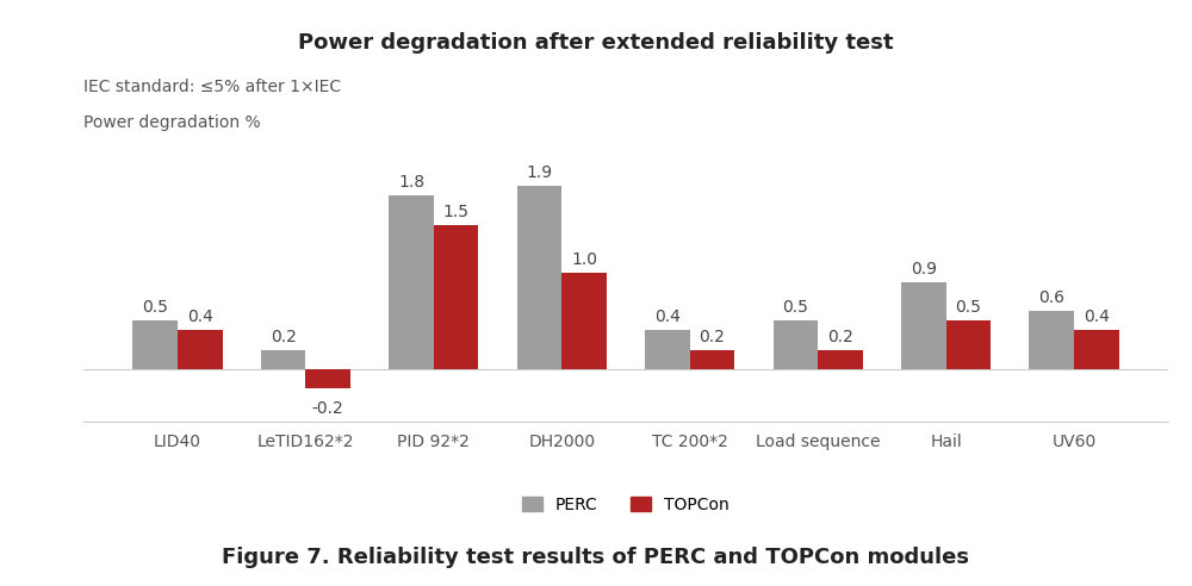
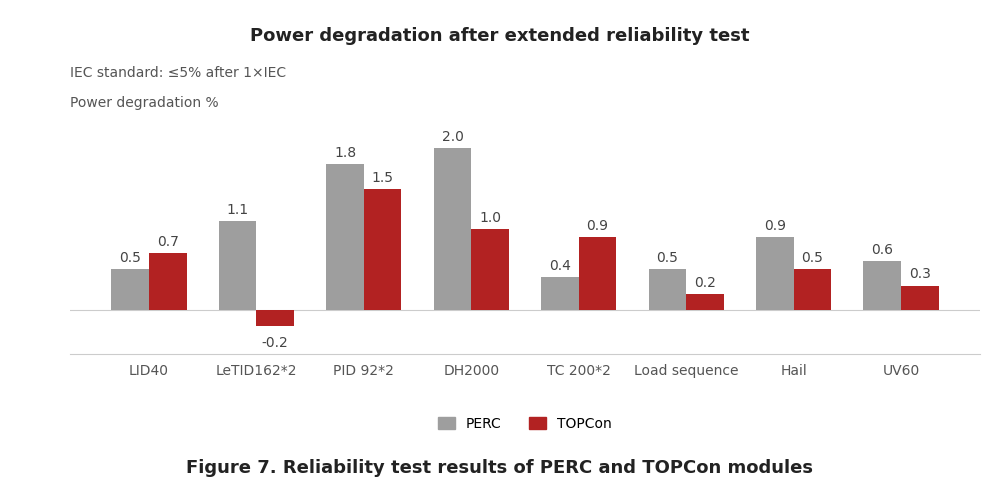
TOPCon/LID40: 0.4 -> 0.7
PERC/LeTID162*2: 0.2 -> 1.1
PERC/DH2000: 1.9 -> 2.0
TOPCon/TC 200*2: 0.2 -> 0.9
TOPCon/UV60: 0.4 -> 0.3
